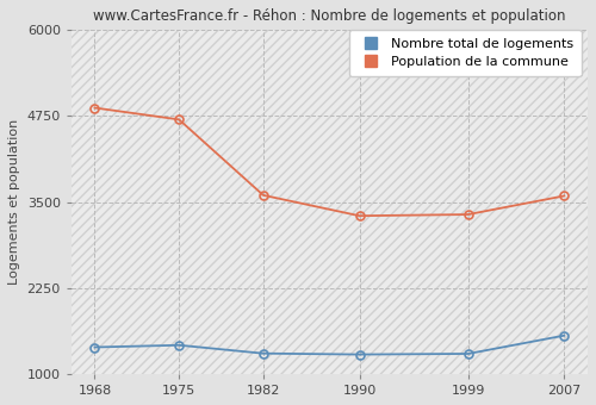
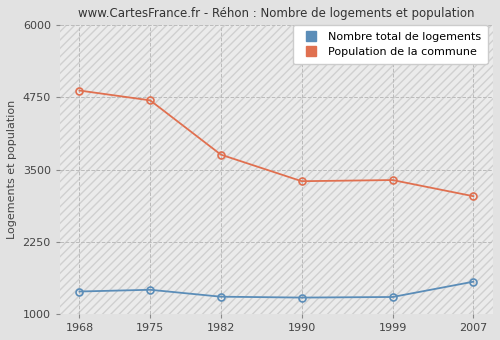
Population de la commune/1982: 3600 -> 3760
Population de la commune/2007: 3590 -> 3040
